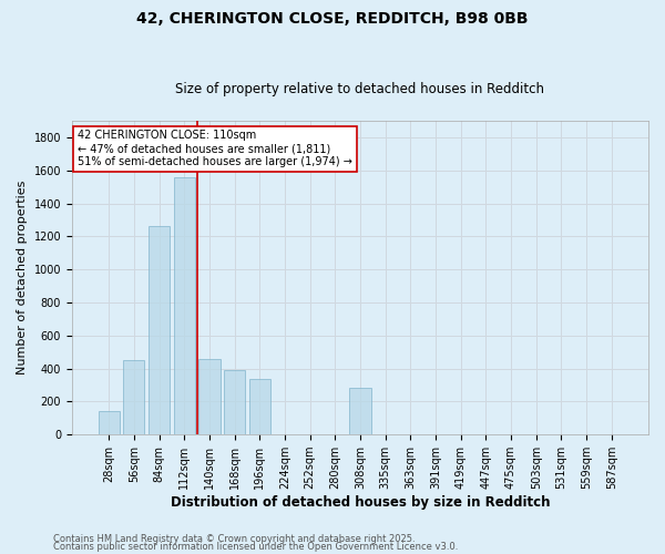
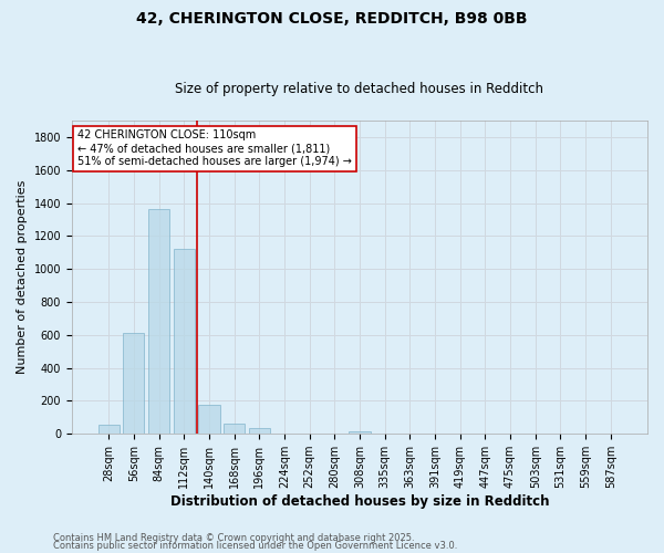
28sqm: 140 -> 60
56sqm: 450 -> 610
84sqm: 1260 -> 1360
112sqm: 1560 -> 1120
140sqm: 460 -> 180
168sqm: 390 -> 60
196sqm: 340 -> 40
308sqm: 280 -> 20
